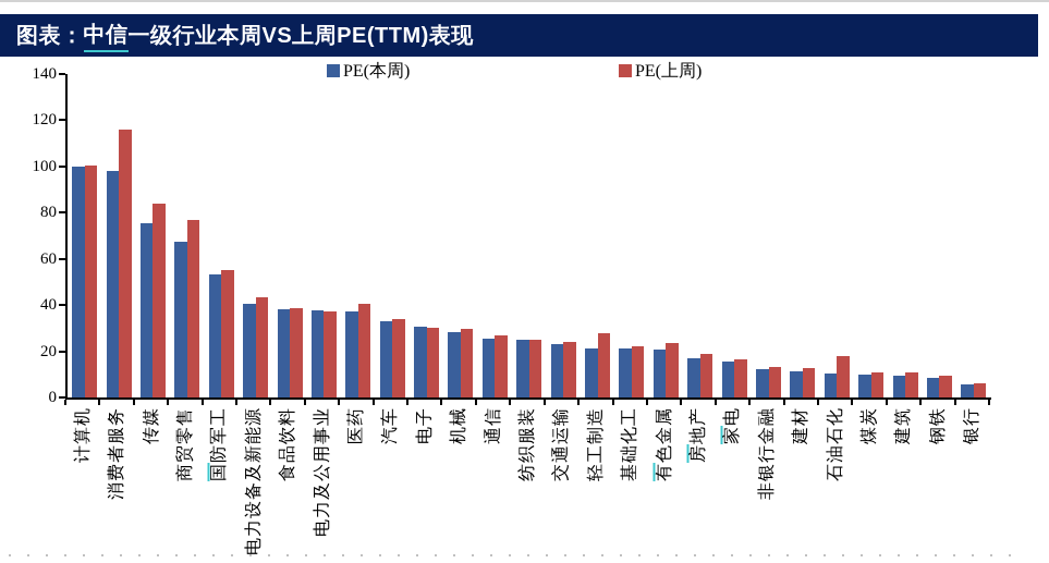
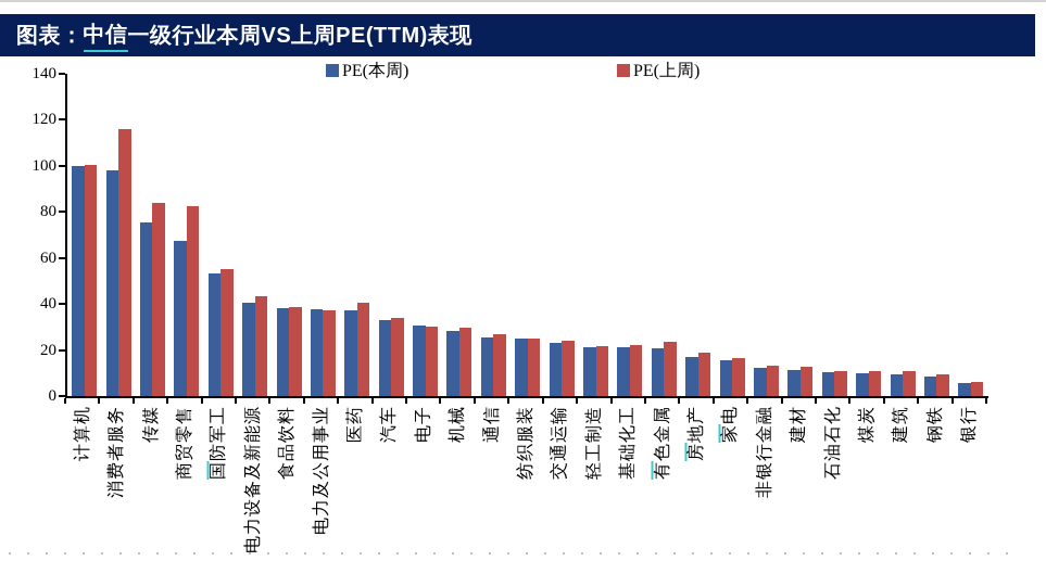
PE(上周)/商贸零售: 77 -> 82
PE(上周)/轻工制造: 28 -> 22
PE(上周)/石油石化: 18 -> 11
